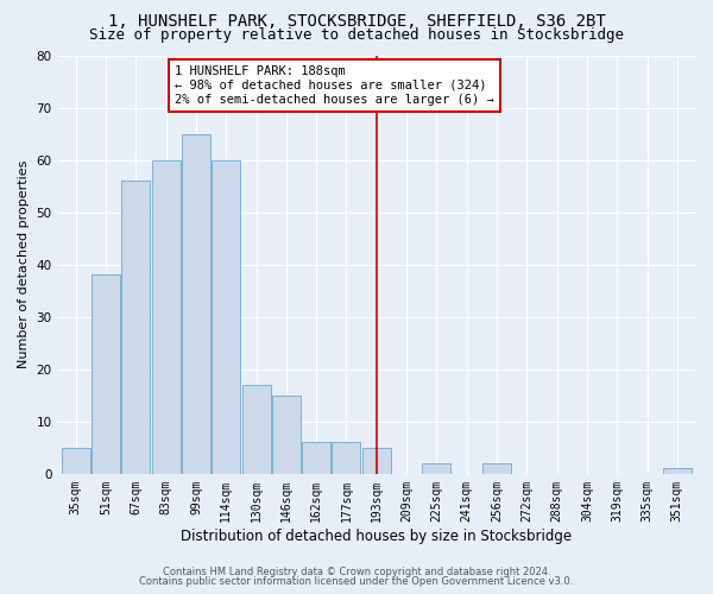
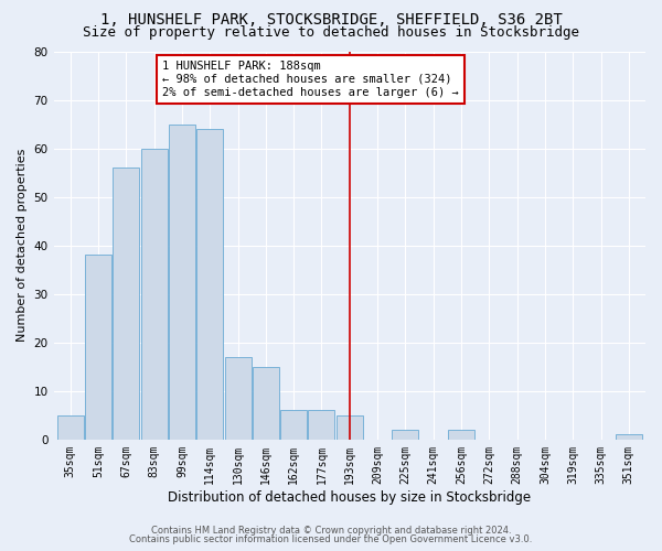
114sqm: 60 -> 64
